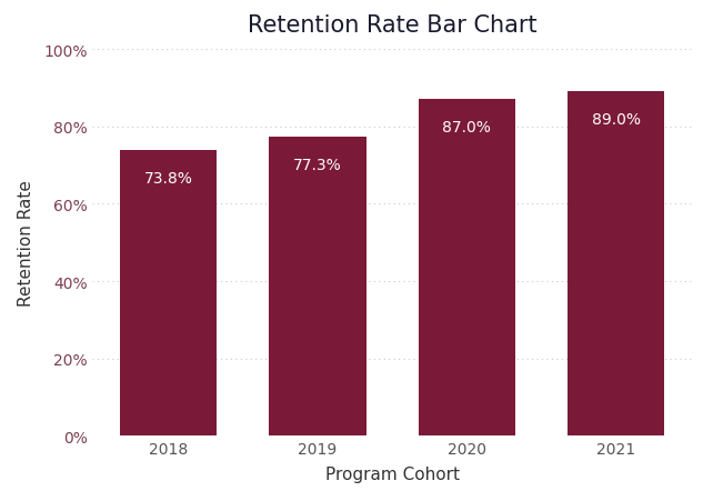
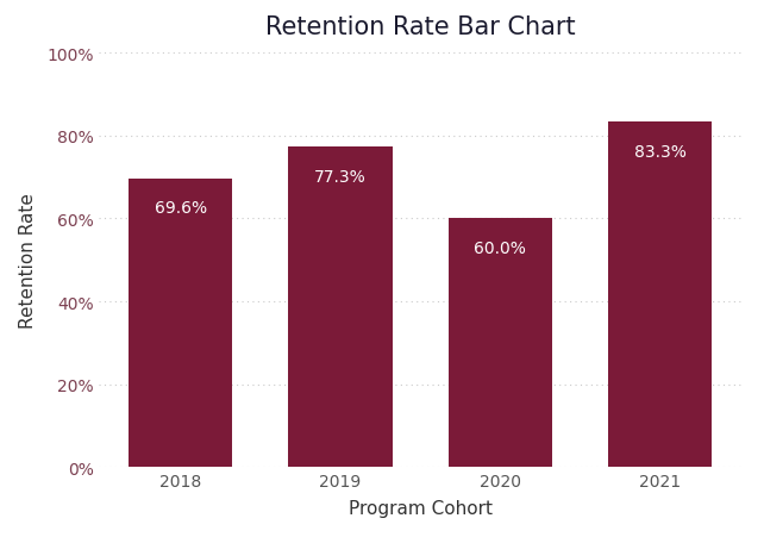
2018: 73.8% -> 69.6%
2020: 87.0% -> 60.0%
2021: 89.0% -> 83.3%
